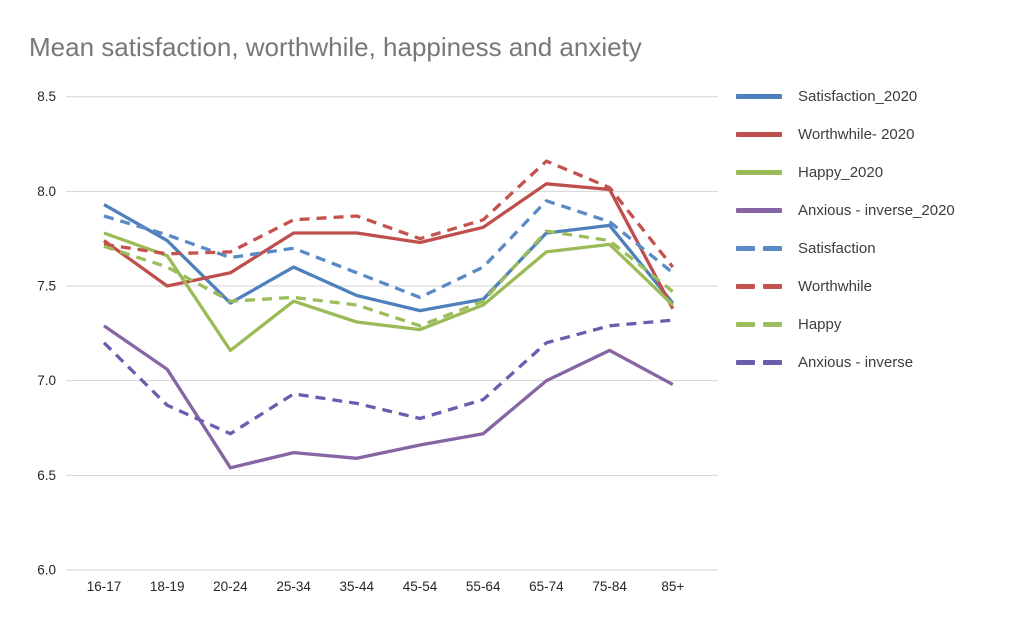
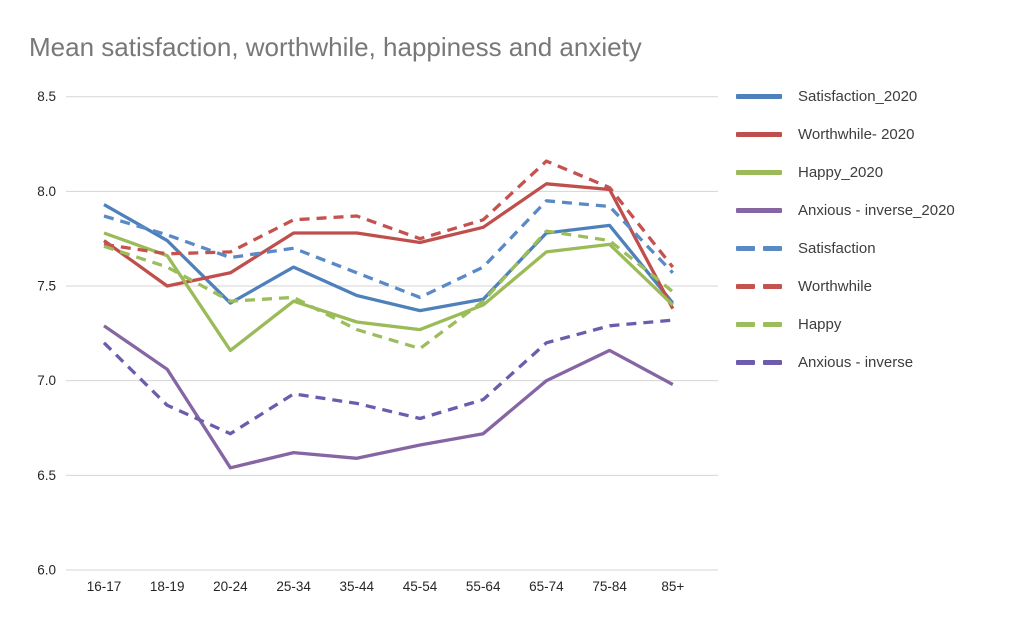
Happy/35-44: 7.40 -> 7.27
Happy/45-54: 7.29 -> 7.17
Satisfaction/75-84: 7.84 -> 7.92
